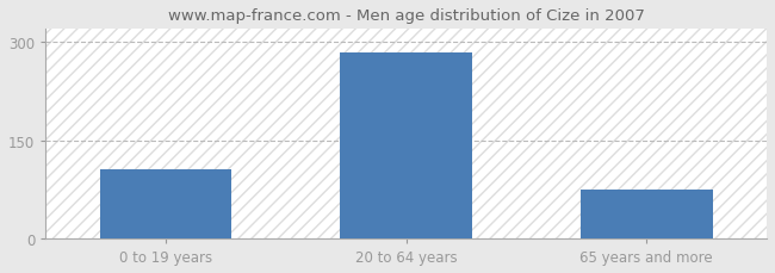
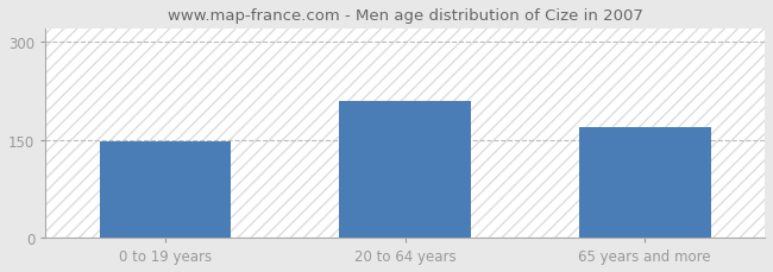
0 to 19 years: 105 -> 148
20 to 64 years: 285 -> 210
65 years and more: 75 -> 170
